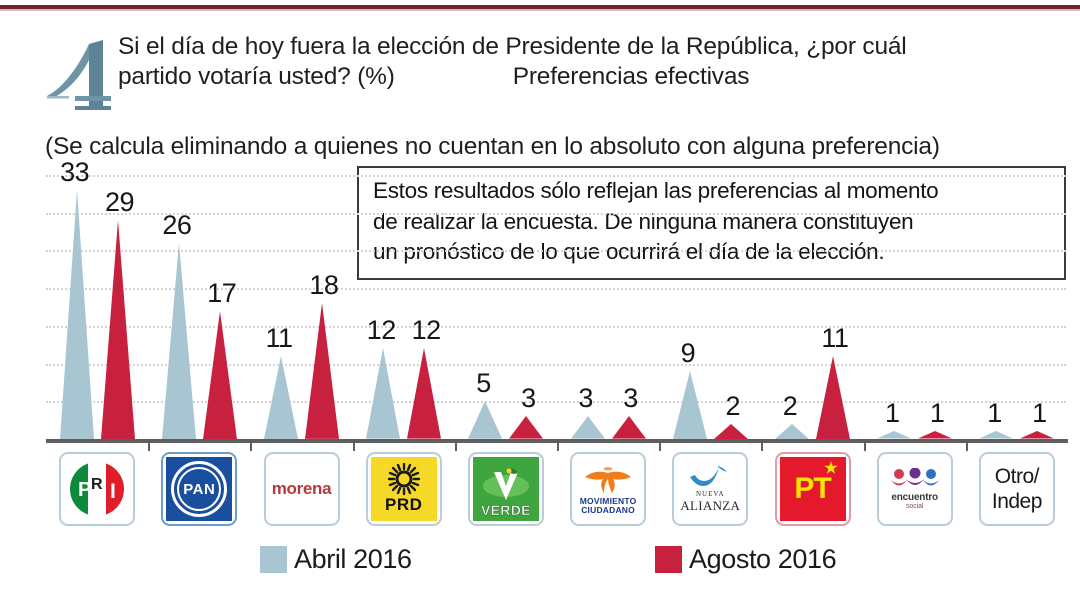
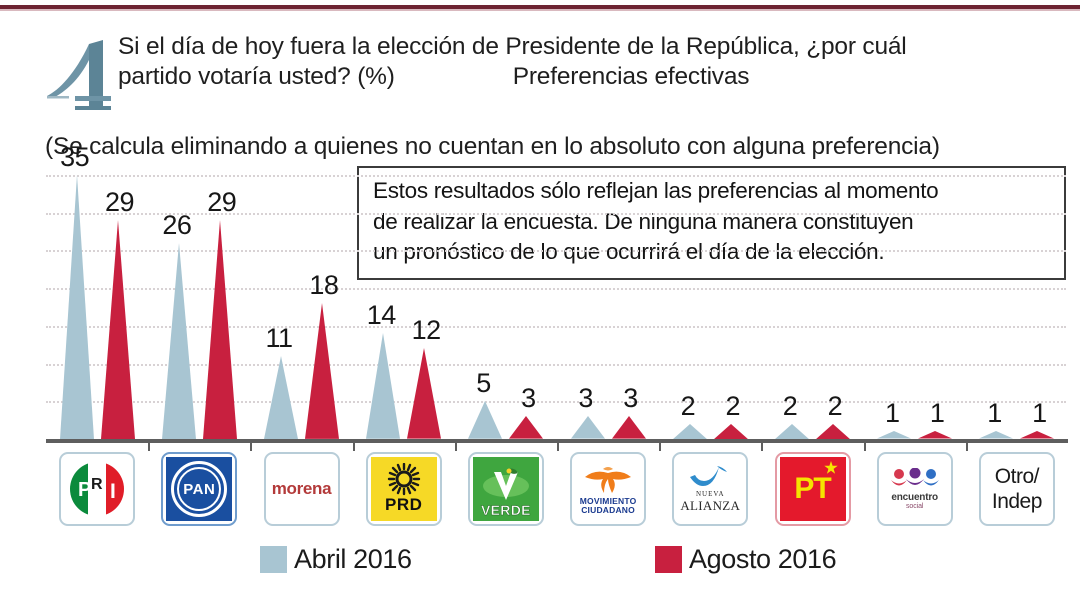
Abril 2016/PRI: 33 -> 35
Agosto 2016/PAN: 17 -> 29
Abril 2016/PRD: 12 -> 14
Abril 2016/NUEVA ALIANZA: 9 -> 2
Agosto 2016/PT: 11 -> 2
